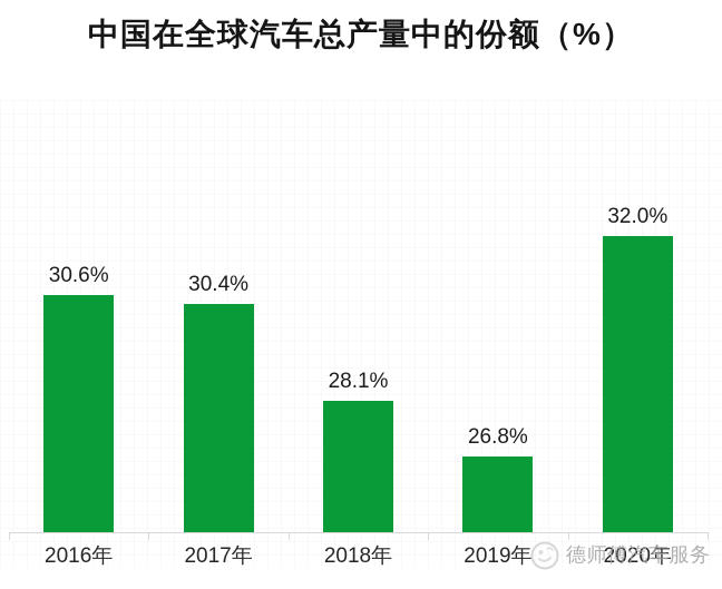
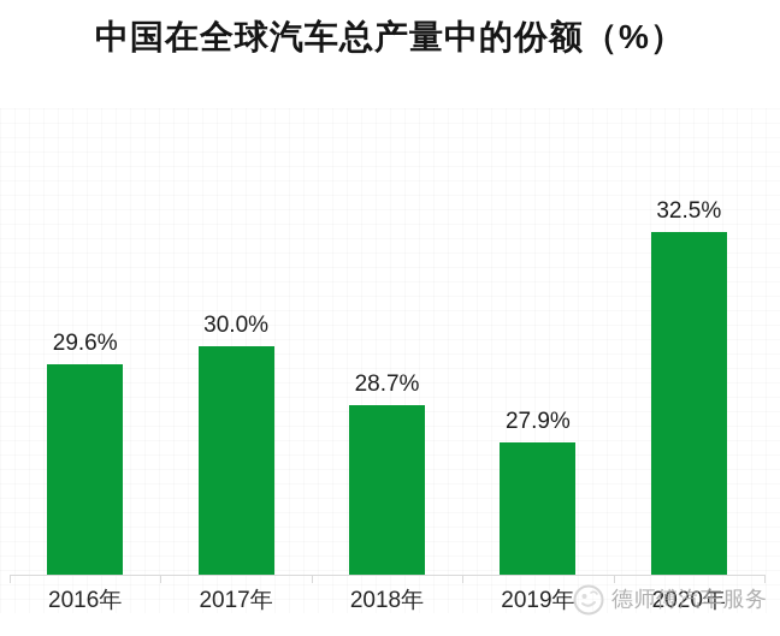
2016年: 30.6% -> 29.6%
2017年: 30.4% -> 30.0%
2018年: 28.1% -> 28.7%
2019年: 26.8% -> 27.9%
2020年: 32.0% -> 32.5%
